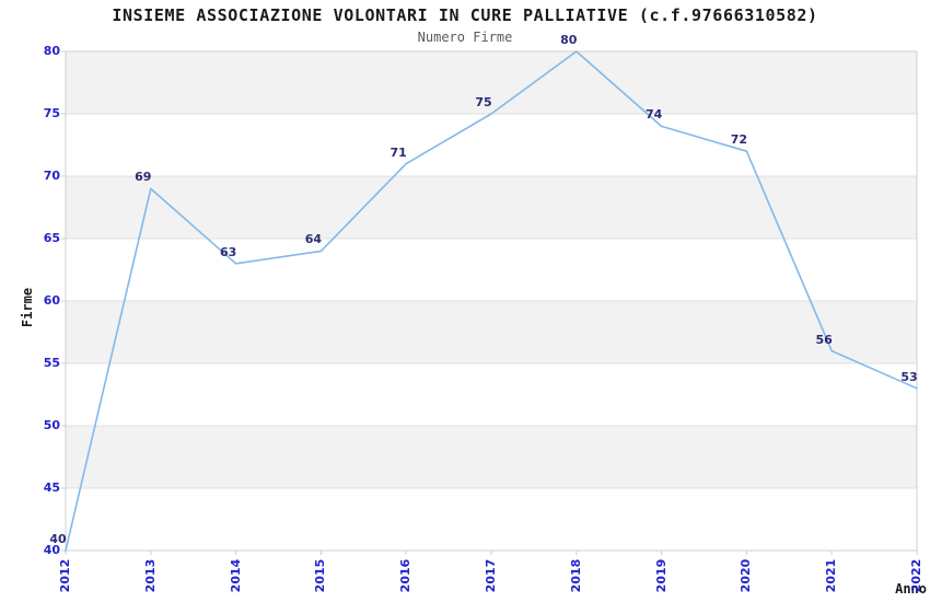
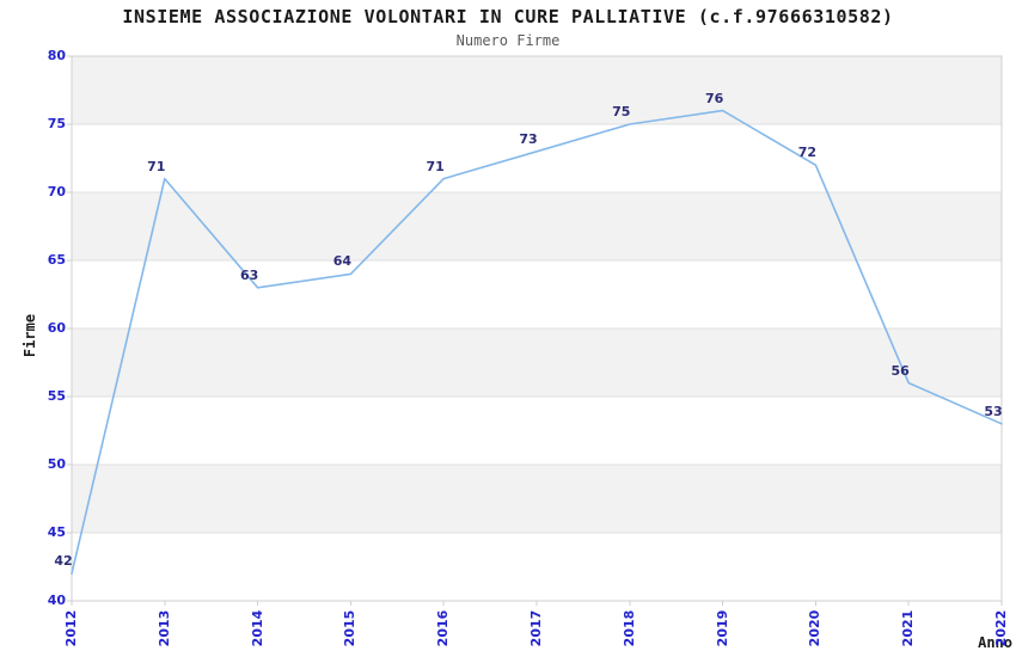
2012: 40 -> 42
2013: 69 -> 71
2017: 75 -> 73
2018: 80 -> 75
2019: 74 -> 76
